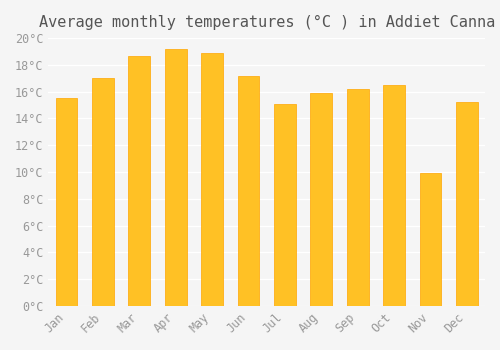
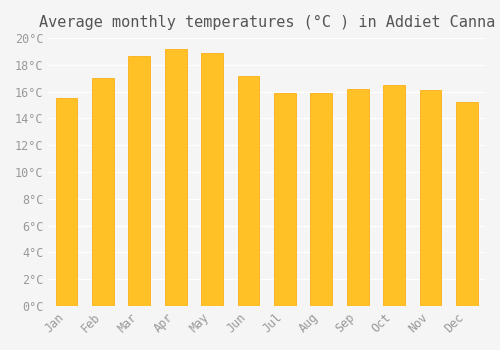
Jul: 15.1°C -> 15.9°C
Nov: 9.9°C -> 16.1°C
